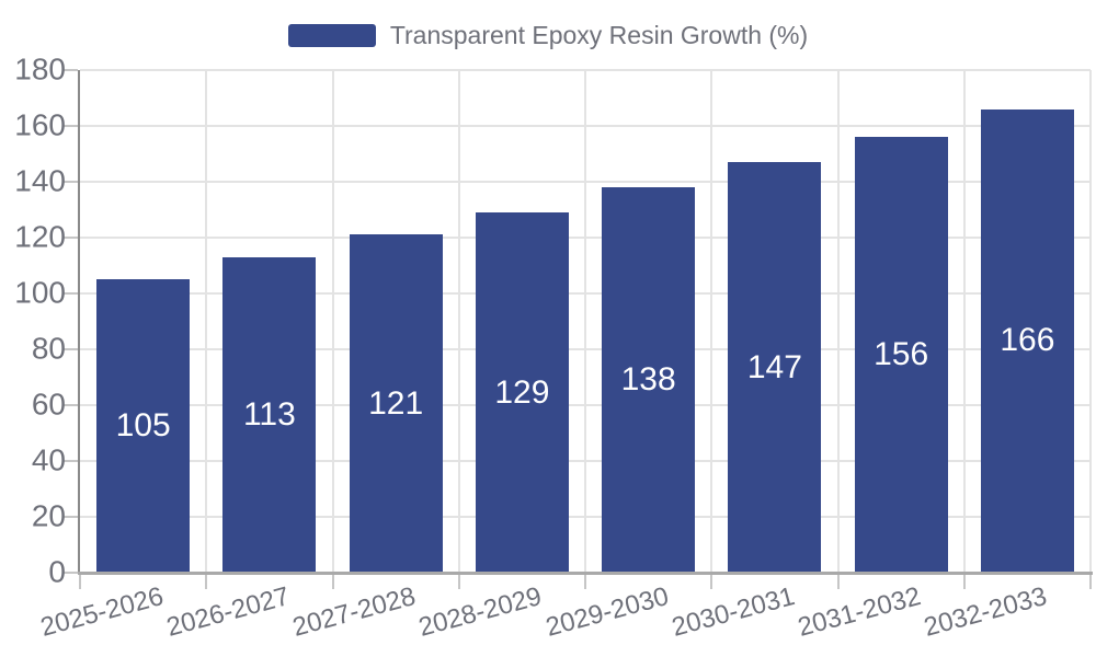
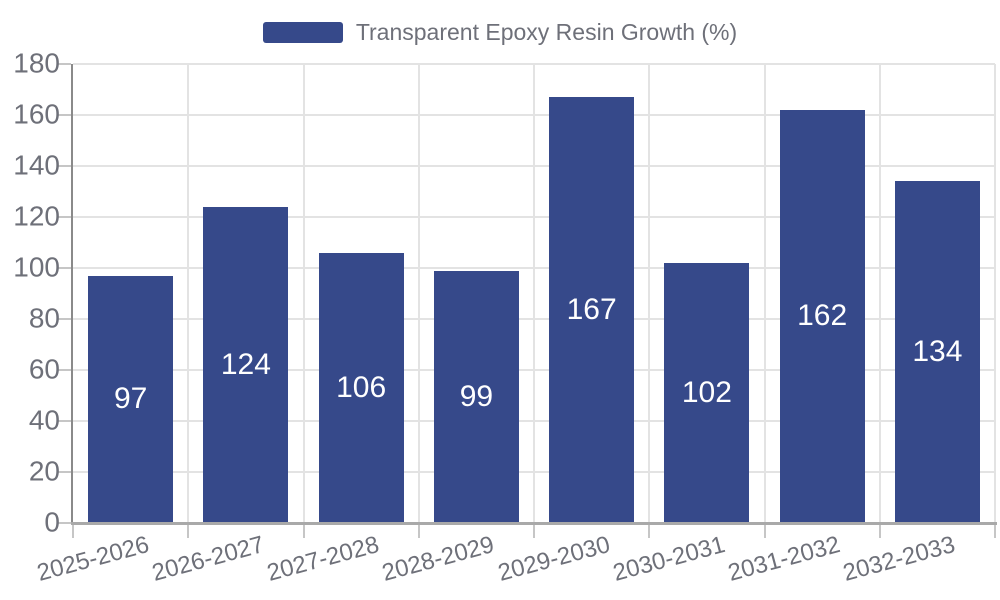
2025-2026: 105 -> 97
2026-2027: 113 -> 124
2027-2028: 121 -> 106
2028-2029: 129 -> 99
2029-2030: 138 -> 167
2030-2031: 147 -> 102
2031-2032: 156 -> 162
2032-2033: 166 -> 134
